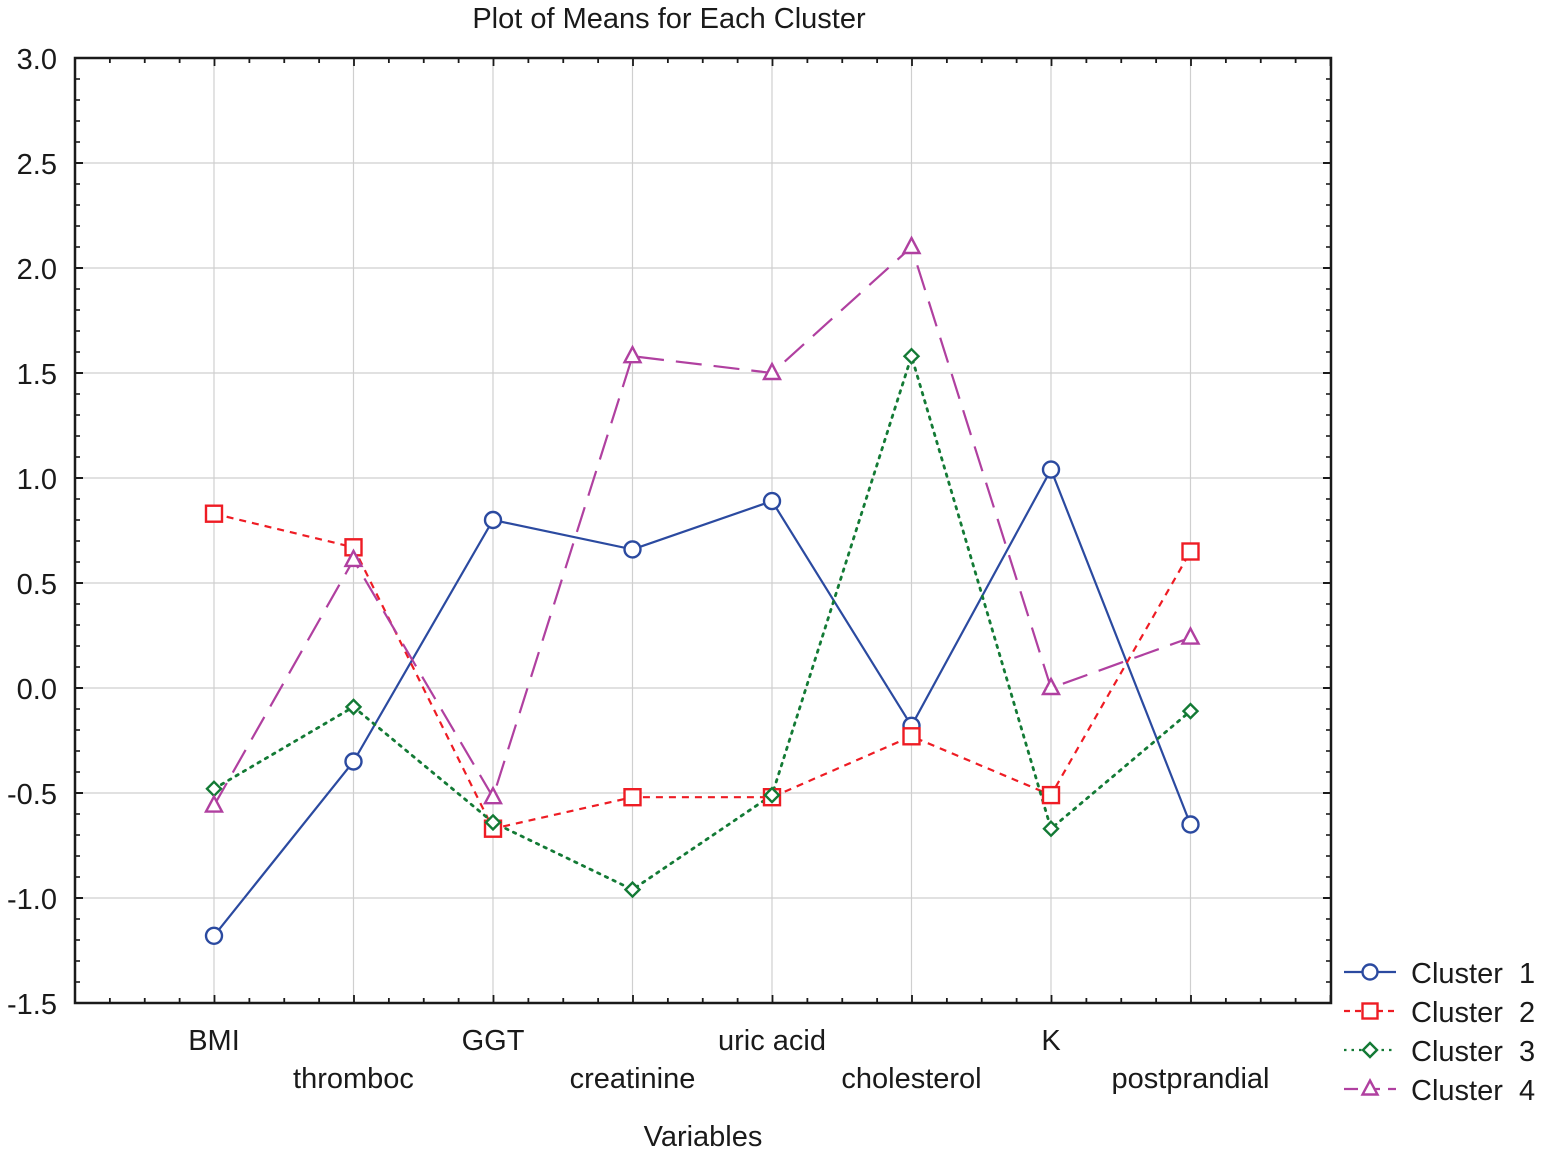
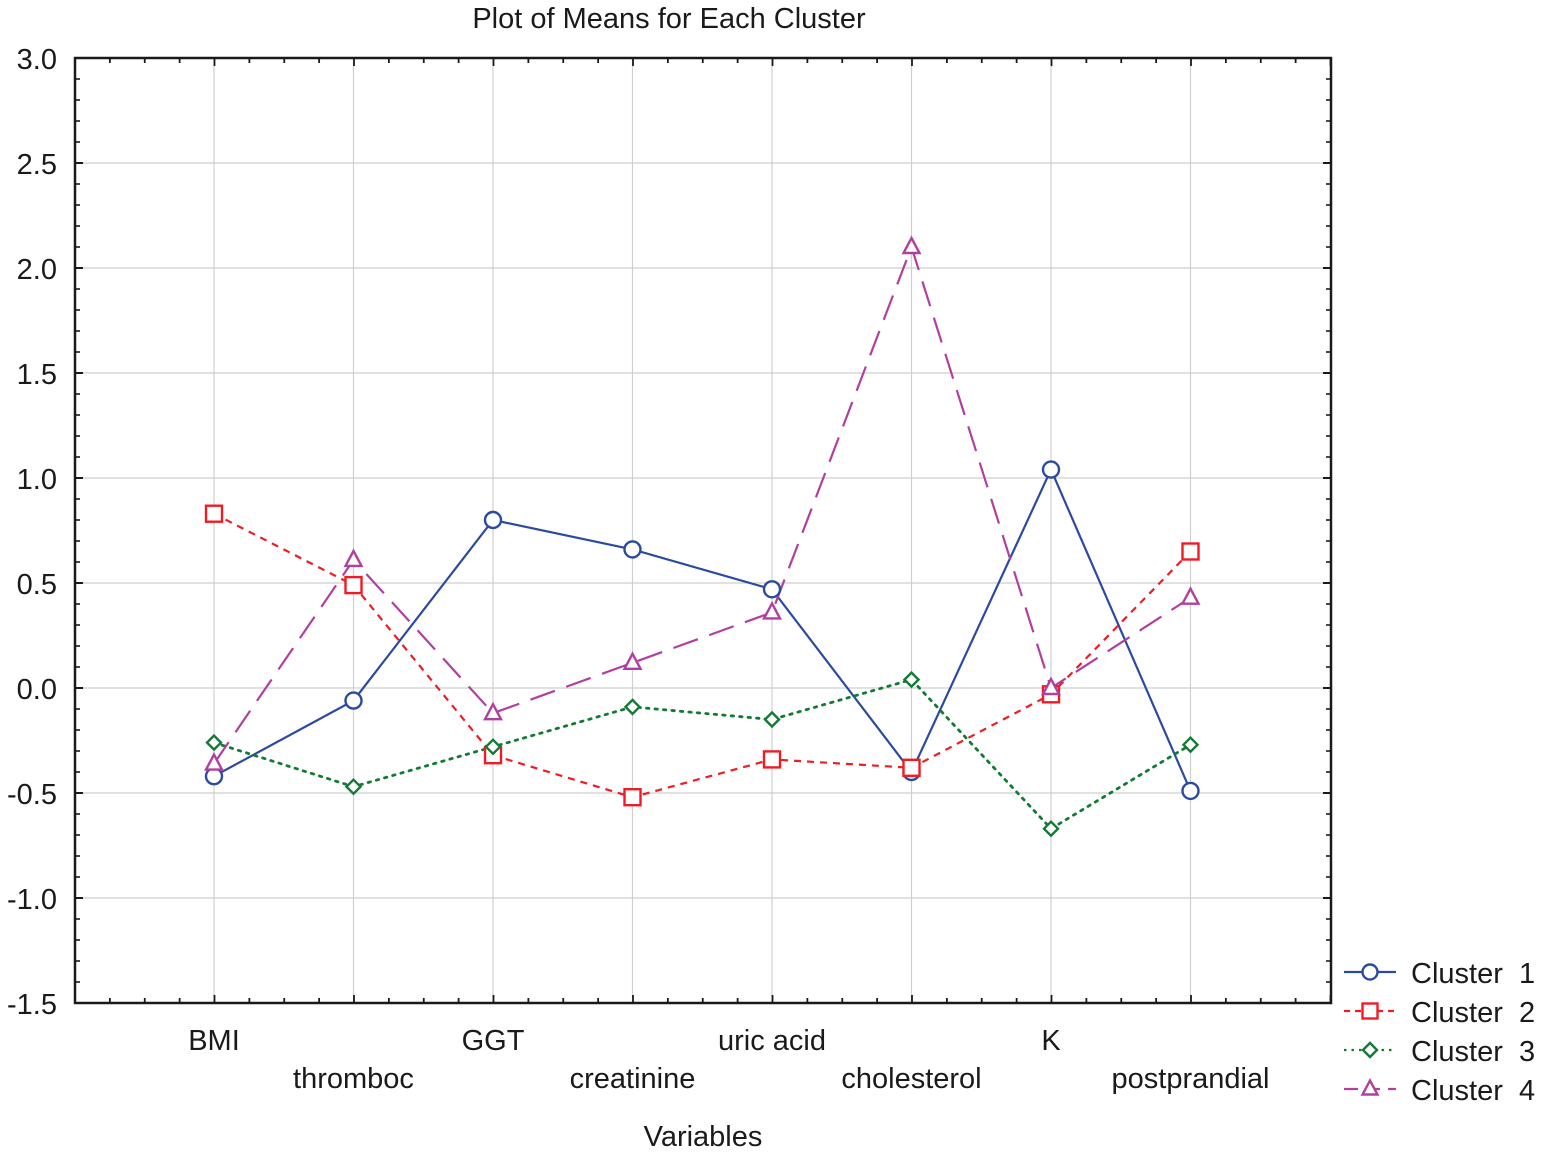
Cluster 1/BMI: -1.18 -> -0.42
Cluster 3/BMI: -0.48 -> -0.26
Cluster 4/BMI: -0.56 -> -0.36
Cluster 1/thromboc: -0.35 -> -0.06
Cluster 2/thromboc: 0.67 -> 0.49
Cluster 3/thromboc: -0.09 -> -0.47
Cluster 2/GGT: -0.67 -> -0.32
Cluster 3/GGT: -0.64 -> -0.28
Cluster 4/GGT: -0.52 -> -0.12
Cluster 3/creatinine: -0.96 -> -0.09
Cluster 4/creatinine: 1.58 -> 0.12
Cluster 1/uric acid: 0.89 -> 0.47
Cluster 2/uric acid: -0.52 -> -0.34
Cluster 3/uric acid: -0.51 -> -0.15
Cluster 4/uric acid: 1.50 -> 0.36
Cluster 1/cholesterol: -0.18 -> -0.40
Cluster 2/cholesterol: -0.23 -> -0.38
Cluster 3/cholesterol: 1.58 -> 0.04
Cluster 2/K: -0.51 -> -0.03
Cluster 1/postprandial: -0.65 -> -0.49
Cluster 3/postprandial: -0.11 -> -0.27
Cluster 4/postprandial: 0.24 -> 0.43
